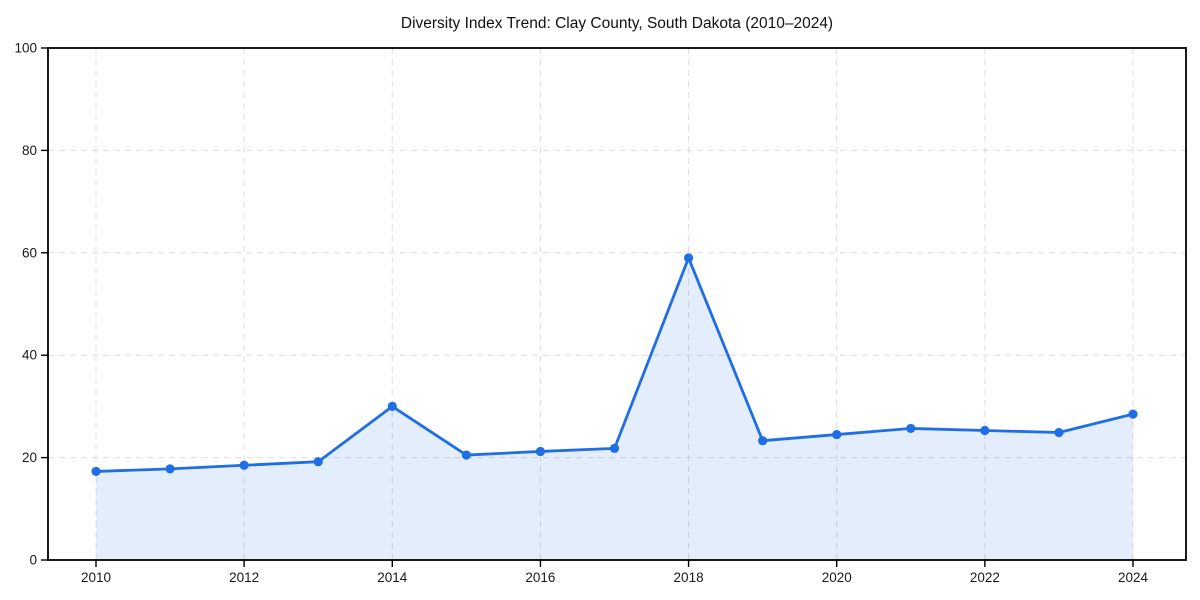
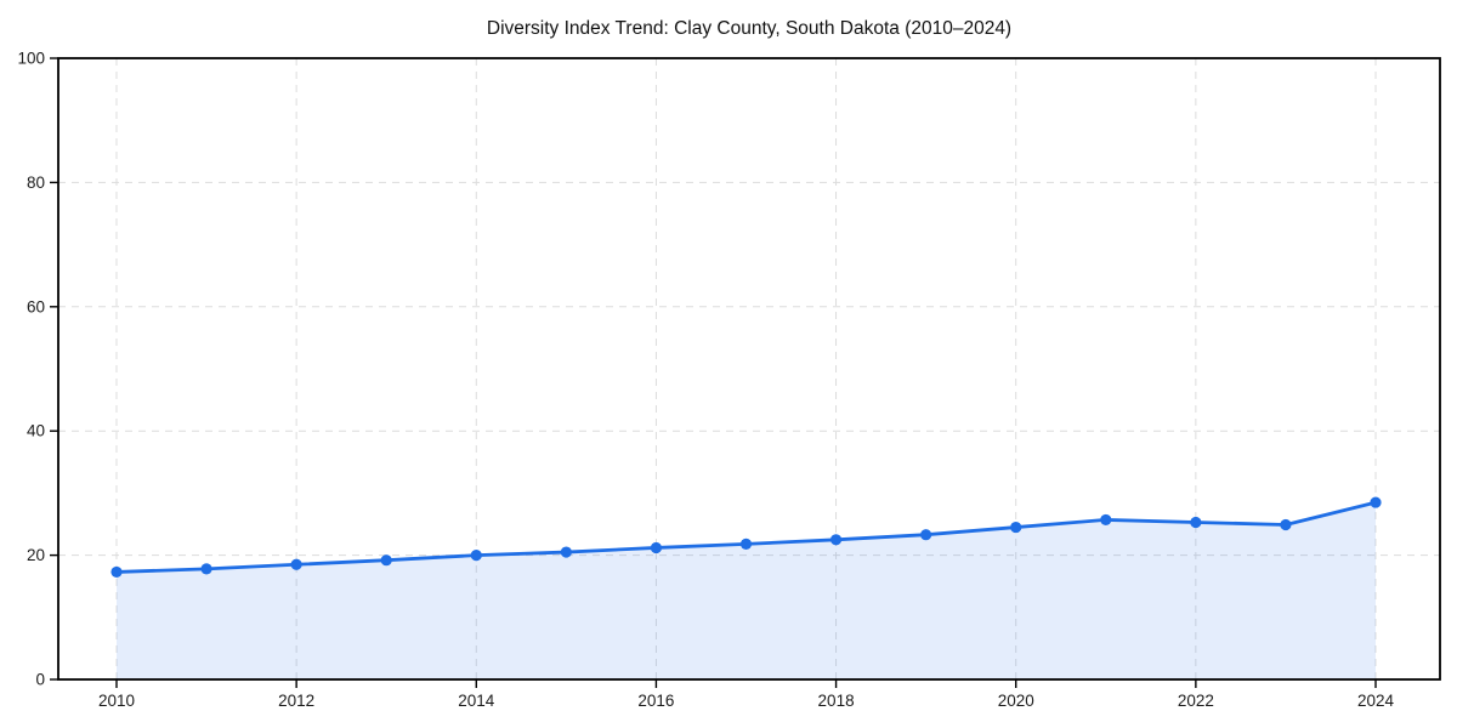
2014: 30 -> 20
2018: 59 -> 22
